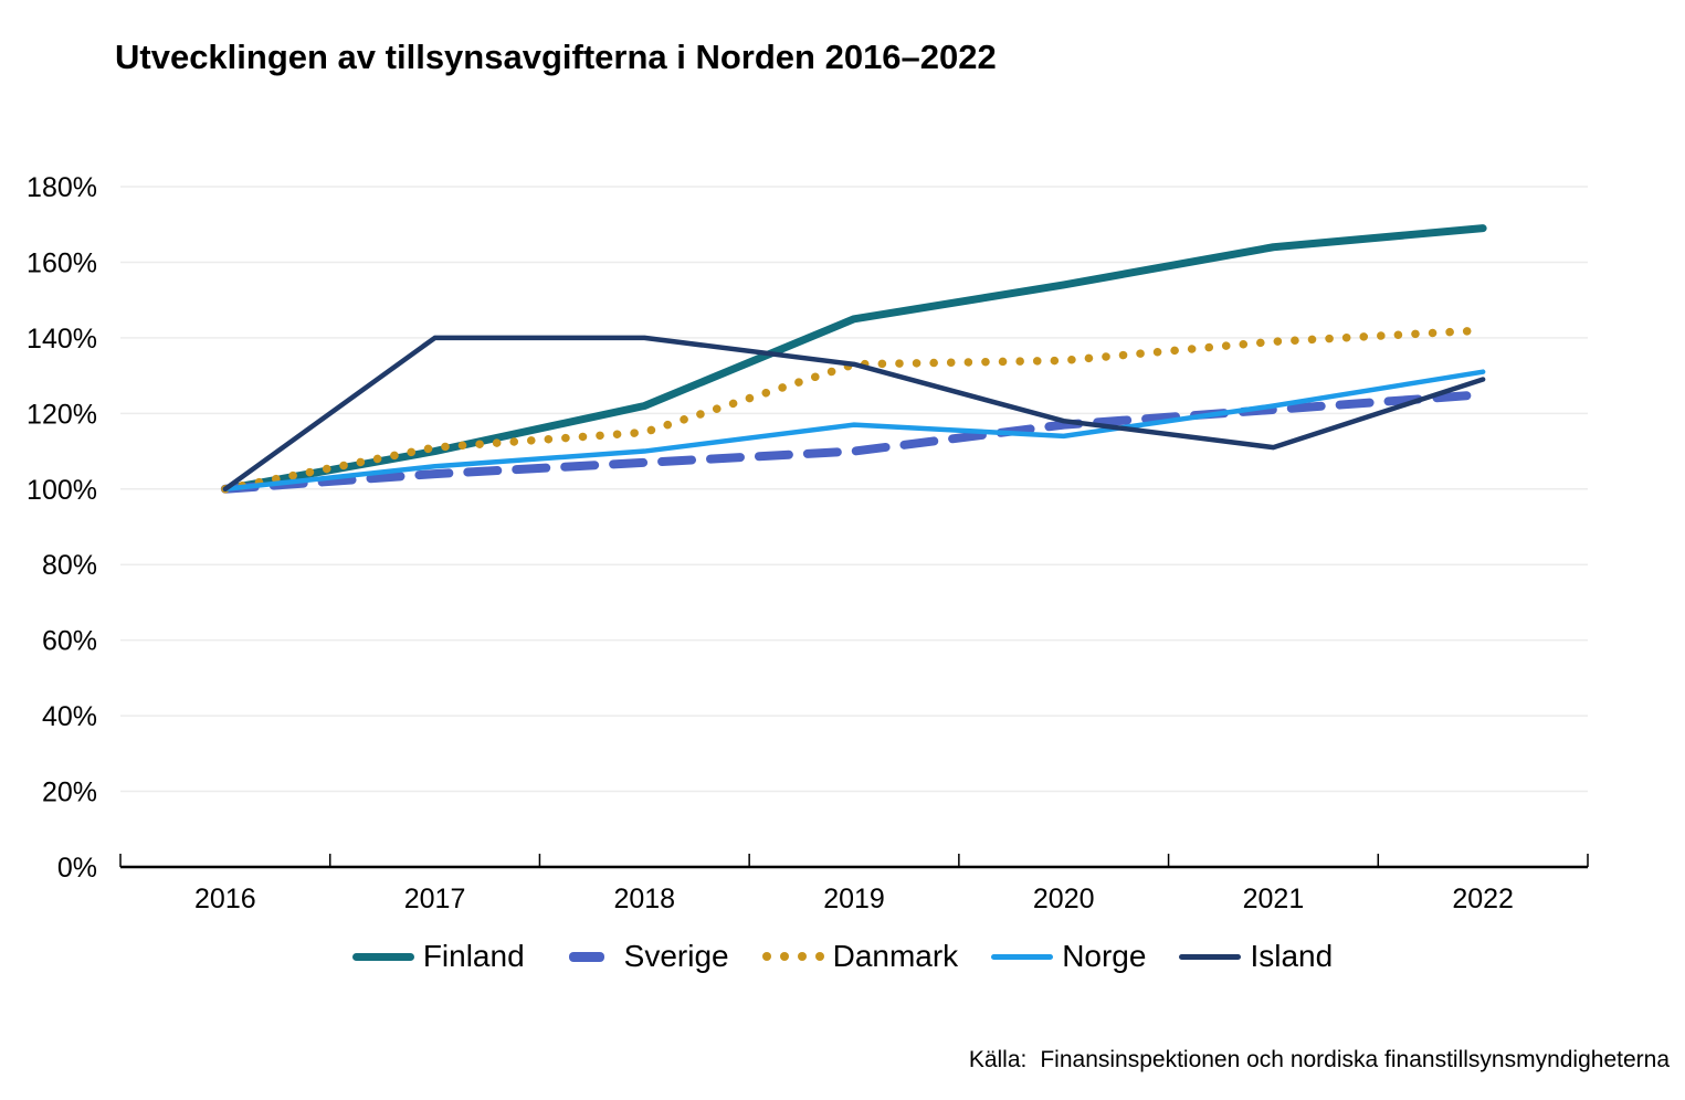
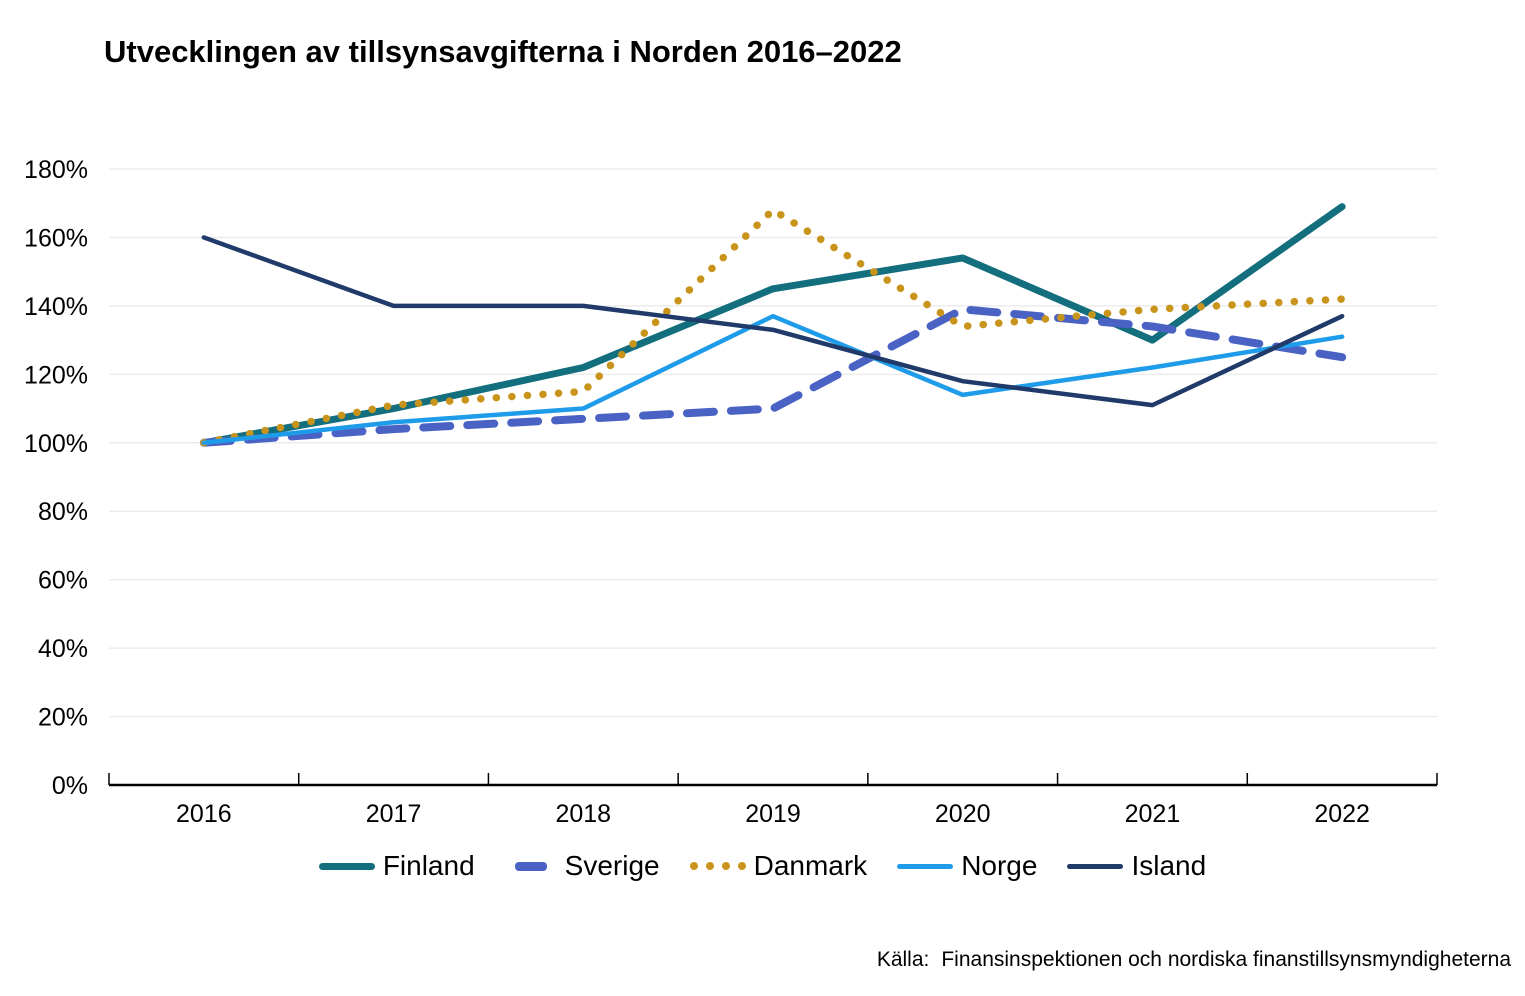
Island/2016: 100% -> 160%
Danmark/2019: 133% -> 168%
Norge/2019: 117% -> 137%
Sverige/2020: 117% -> 139%
Finland/2021: 164% -> 130%
Sverige/2021: 121% -> 134%
Island/2022: 129% -> 137%
